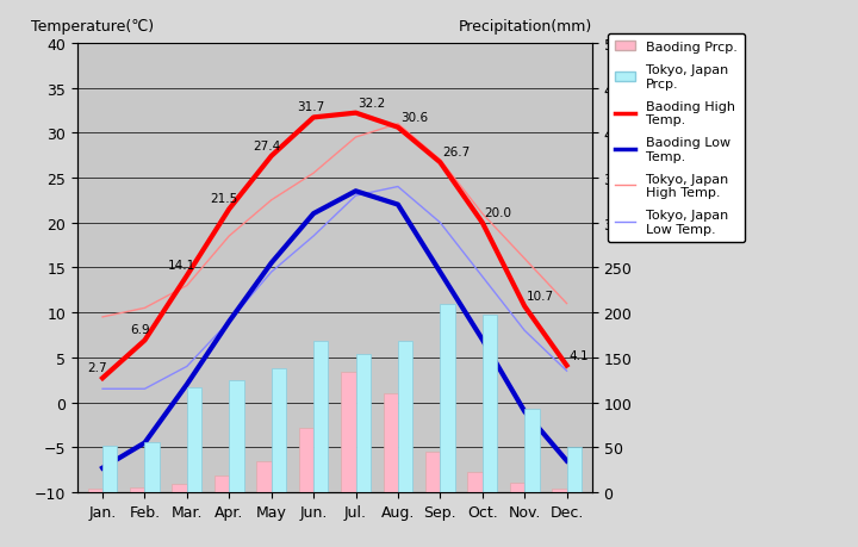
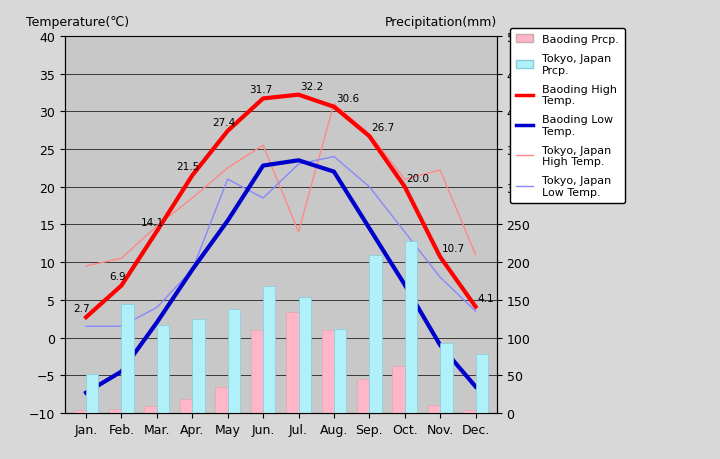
Tokyo, Japan Prcp./Feb.: 56 -> 144
Tokyo, Japan High Temp./Mar.: 13.0 -> 14.8
Tokyo, Japan Low Temp./May: 14.5 -> 21.0
Baoding Prcp./Jun.: 72 -> 110
Baoding Low Temp./Jun.: 21.0 -> 22.8
Tokyo, Japan High Temp./Jul.: 29.5 -> 14.0
Tokyo, Japan Prcp./Aug.: 168 -> 112
Baoding Prcp./Oct.: 22 -> 62
Tokyo, Japan Prcp./Oct.: 198 -> 228
Tokyo, Japan High Temp./Nov.: 16.0 -> 22.2
Tokyo, Japan Prcp./Dec.: 51 -> 78
